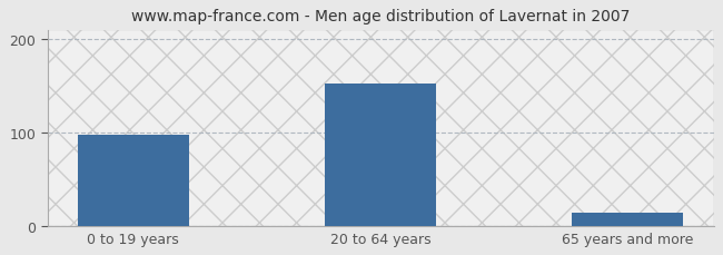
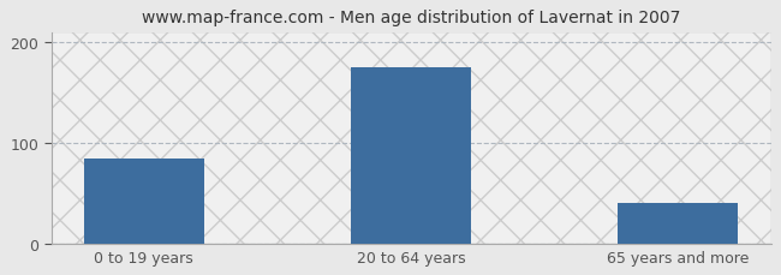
0 to 19 years: 98 -> 85
20 to 64 years: 152 -> 175
65 years and more: 14 -> 40
